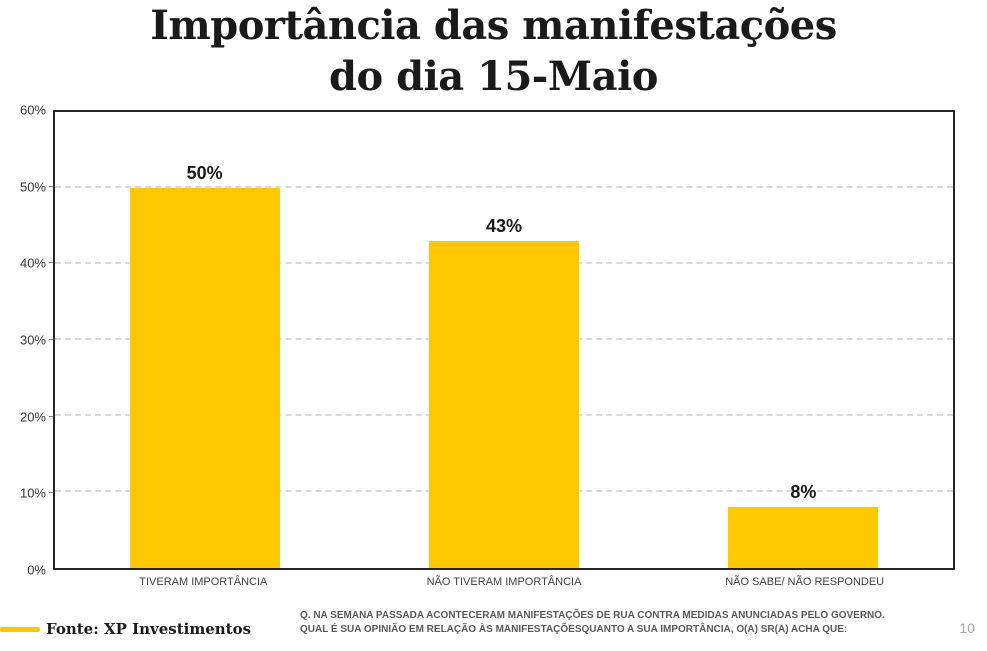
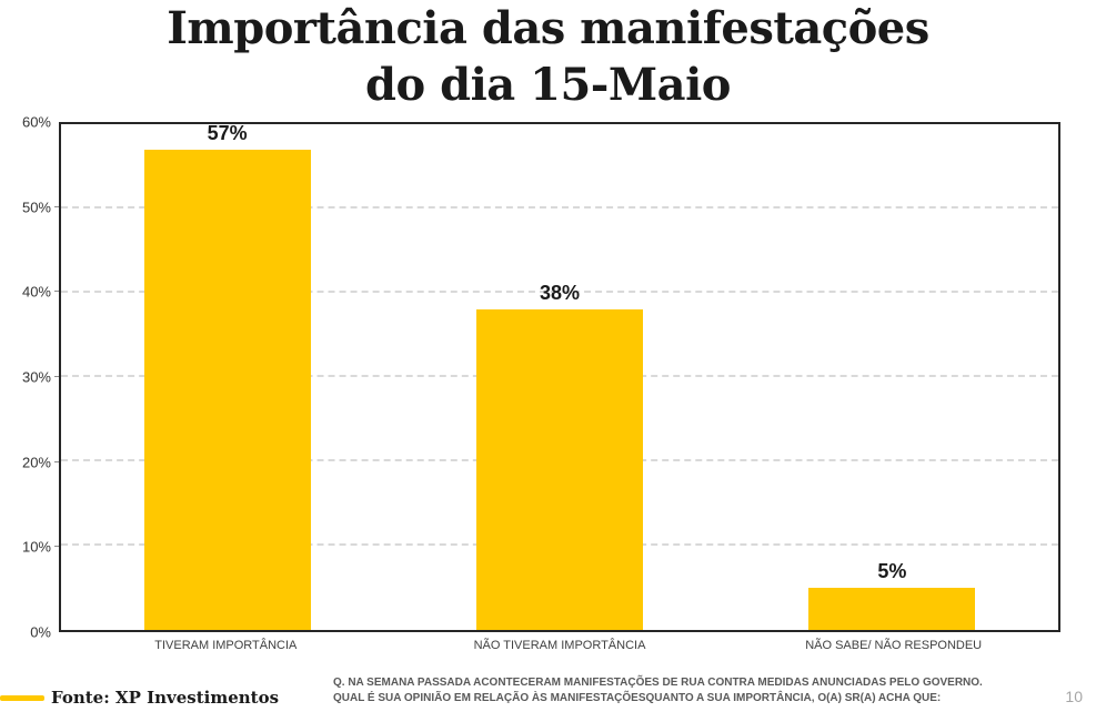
TIVERAM IMPORTÂNCIA: 50% -> 57%
NÃO TIVERAM IMPORTÂNCIA: 43% -> 38%
NÃO SABE/ NÃO RESPONDEU: 8% -> 5%
